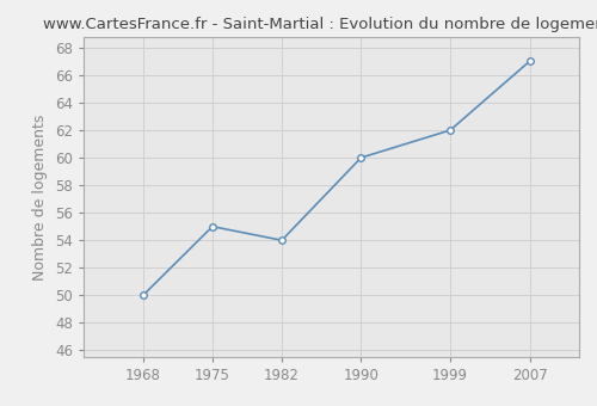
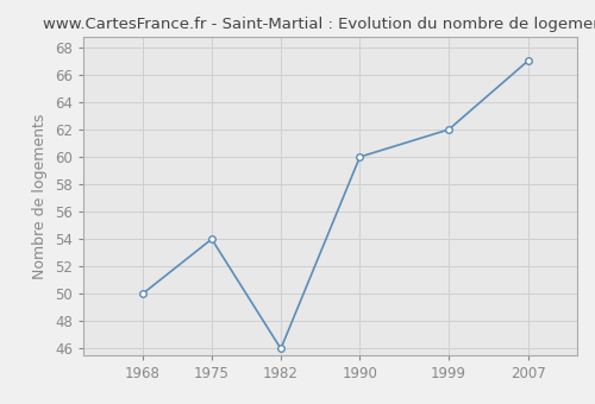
1975: 55 -> 54
1982: 54 -> 46
